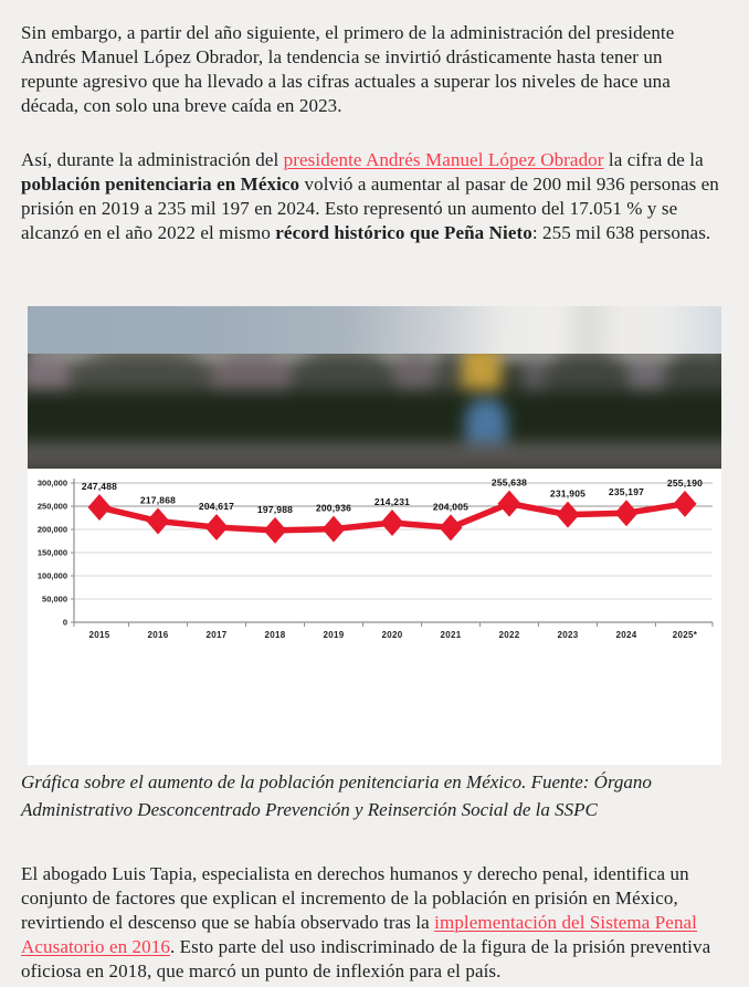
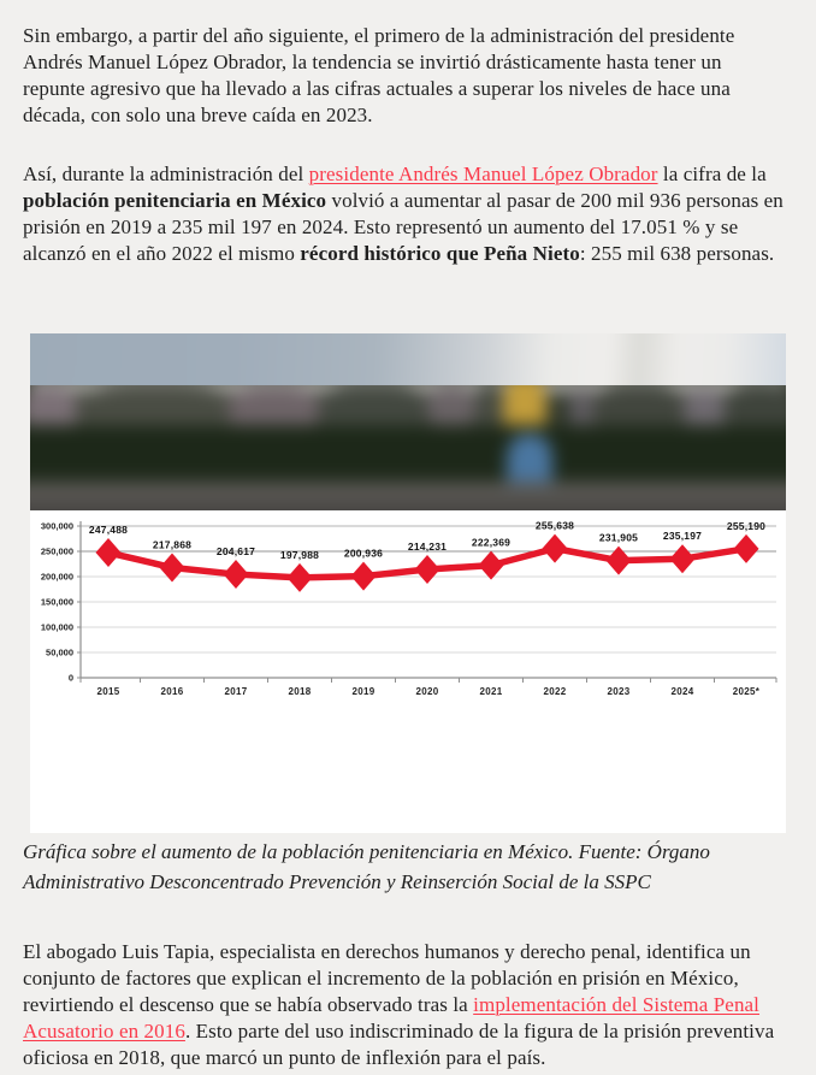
2021: 204,005 -> 222,369
